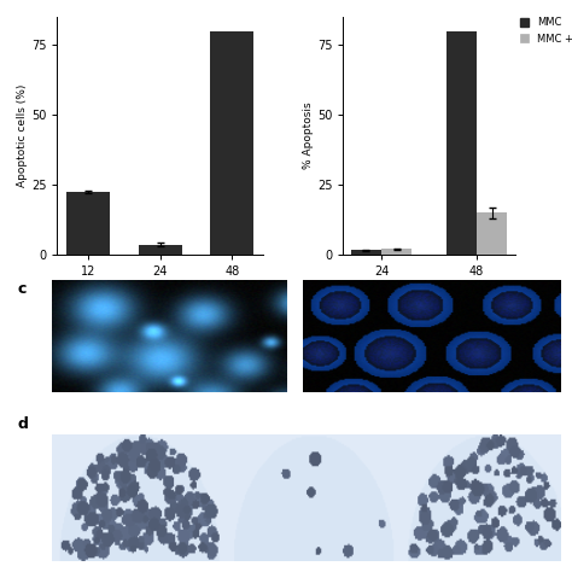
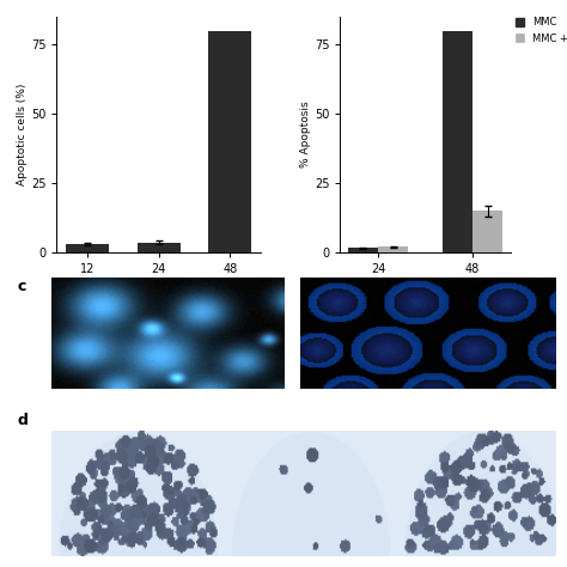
12: 22.5 -> 3.0
